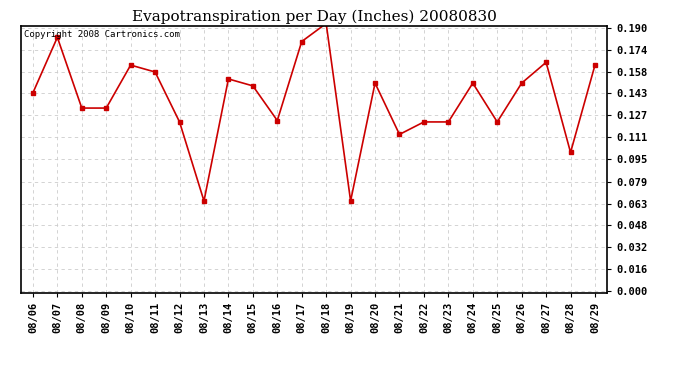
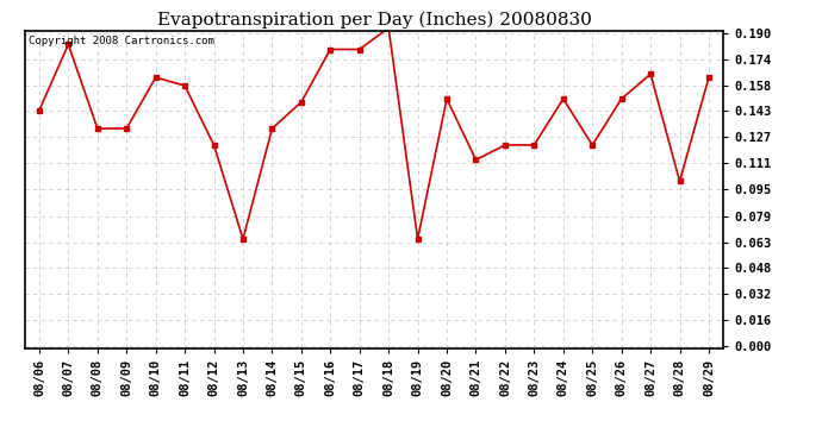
08/14: 0.153 -> 0.132
08/16: 0.123 -> 0.180
